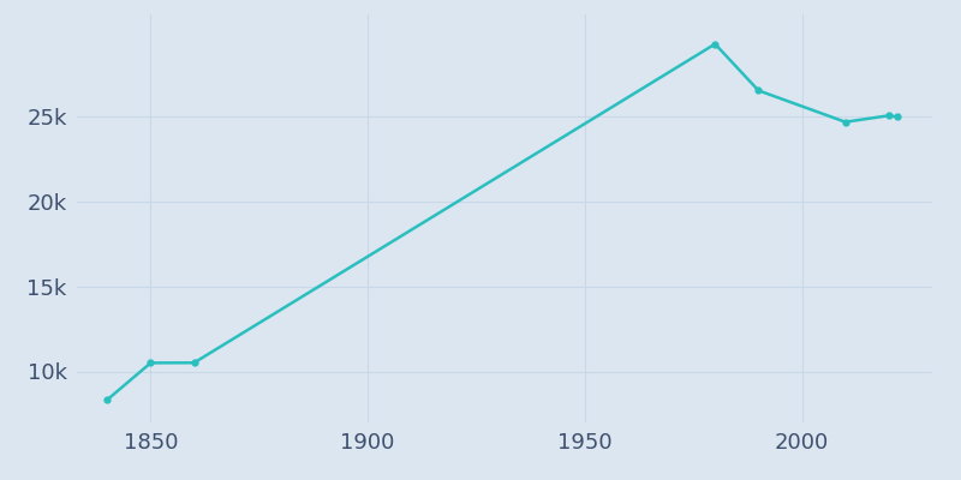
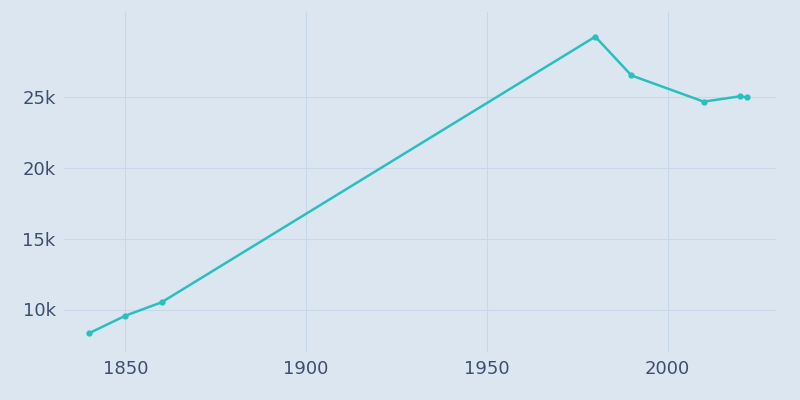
1850: 10.5k -> 9.6k
